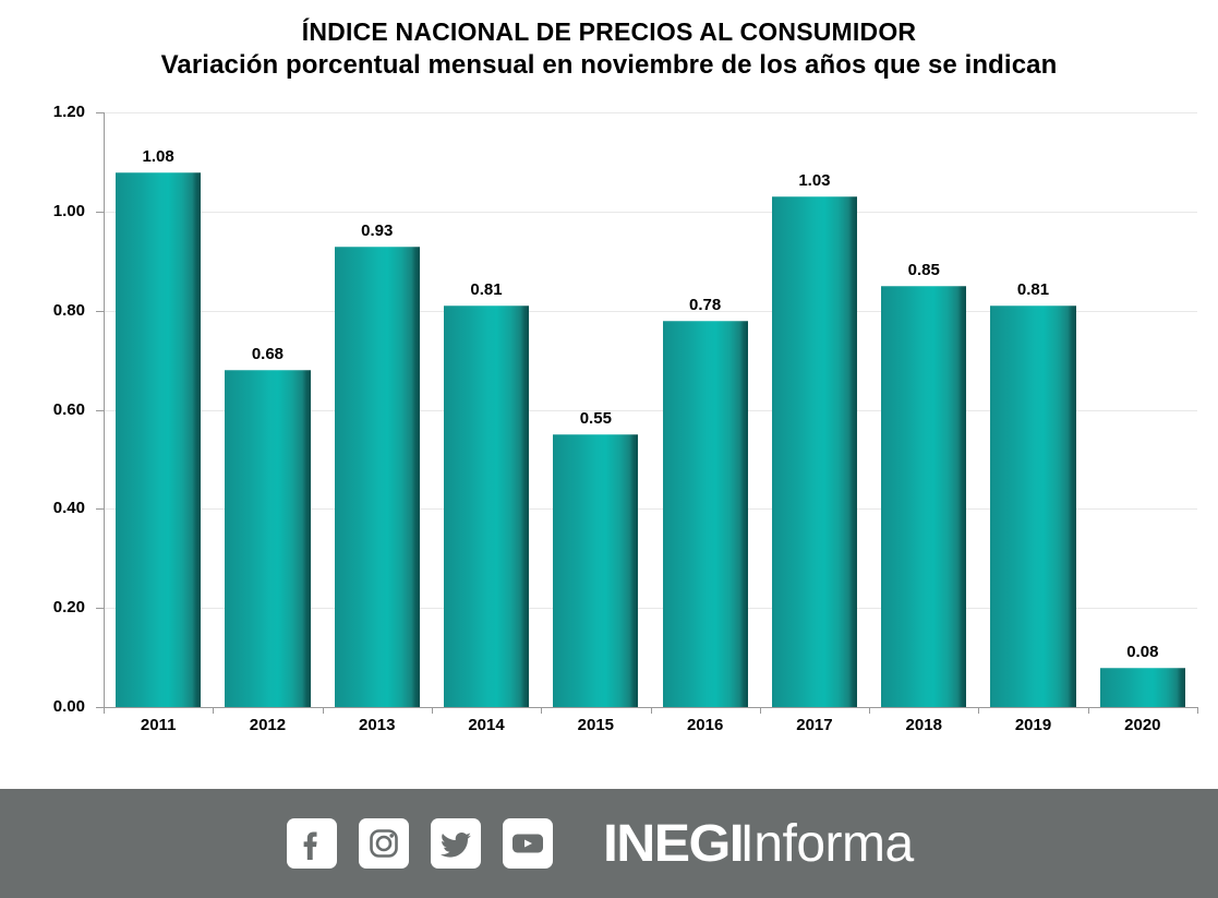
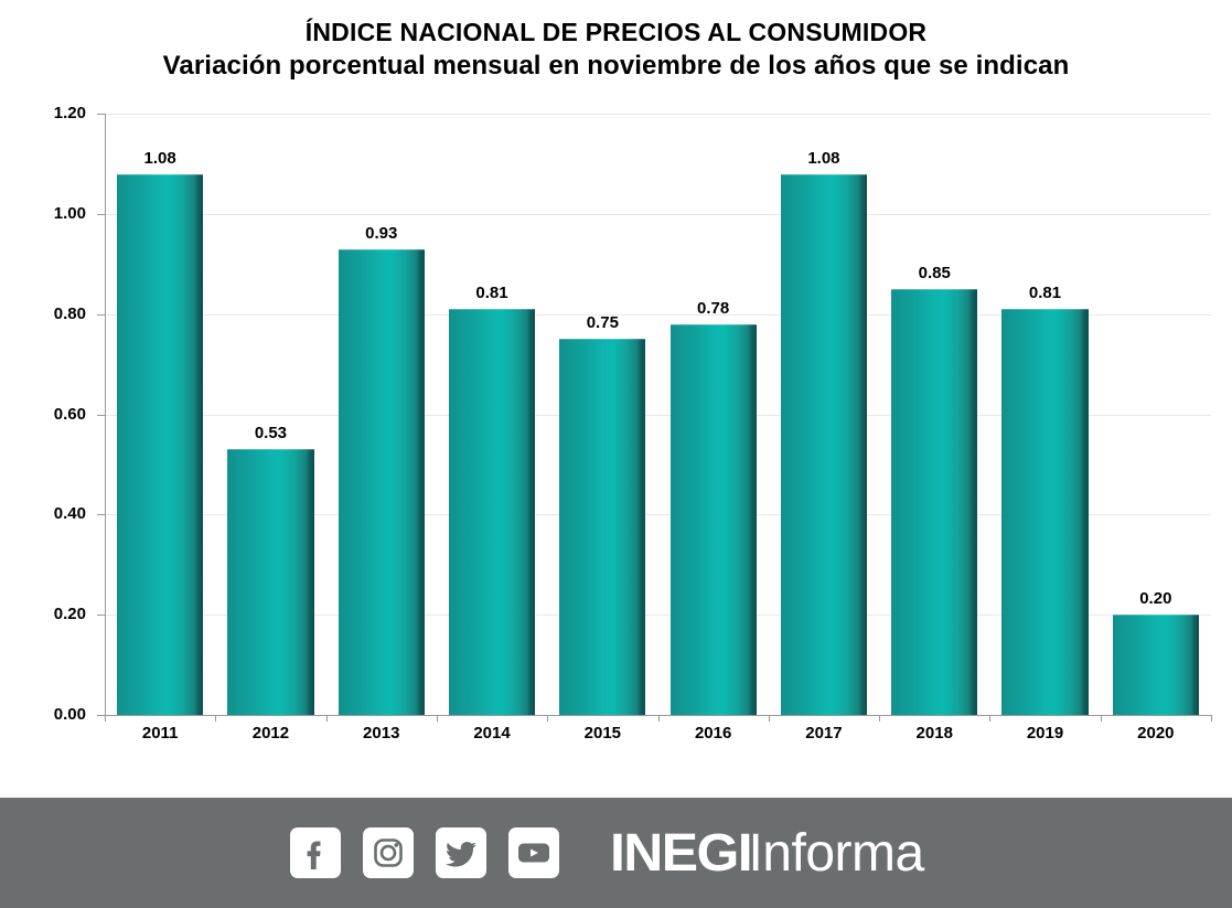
2012: 0.68 -> 0.53
2015: 0.55 -> 0.75
2017: 1.03 -> 1.08
2020: 0.08 -> 0.20
